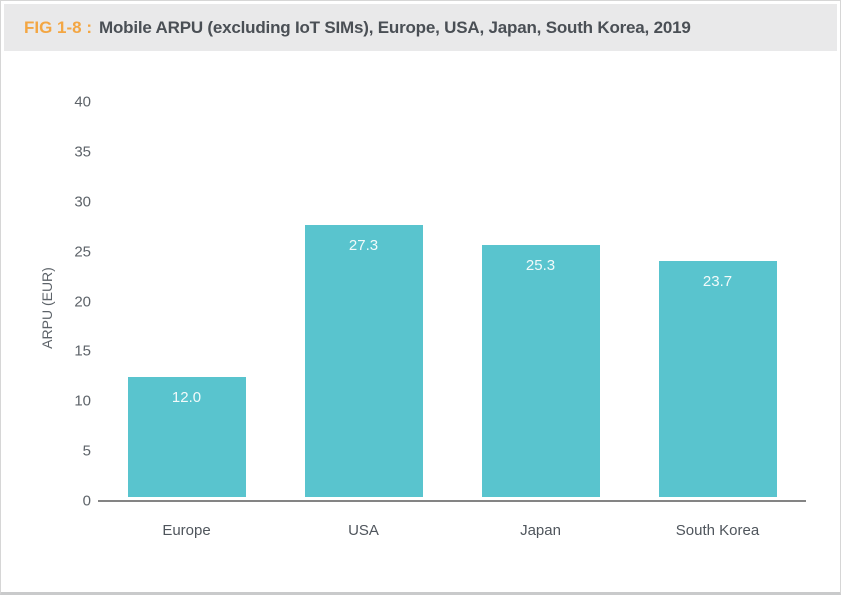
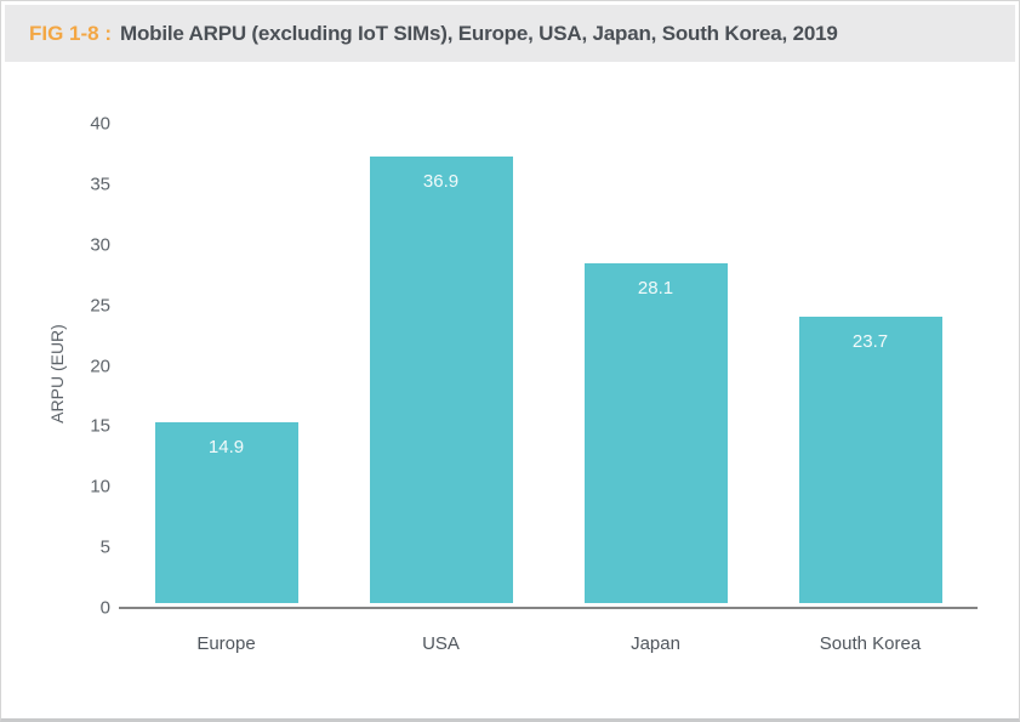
Europe: 12.0 -> 14.9
USA: 27.3 -> 36.9
Japan: 25.3 -> 28.1
